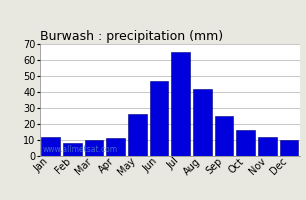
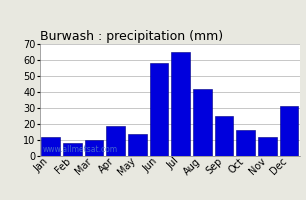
Apr: 11 -> 19
May: 26 -> 14
Jun: 47 -> 58
Dec: 10 -> 31
